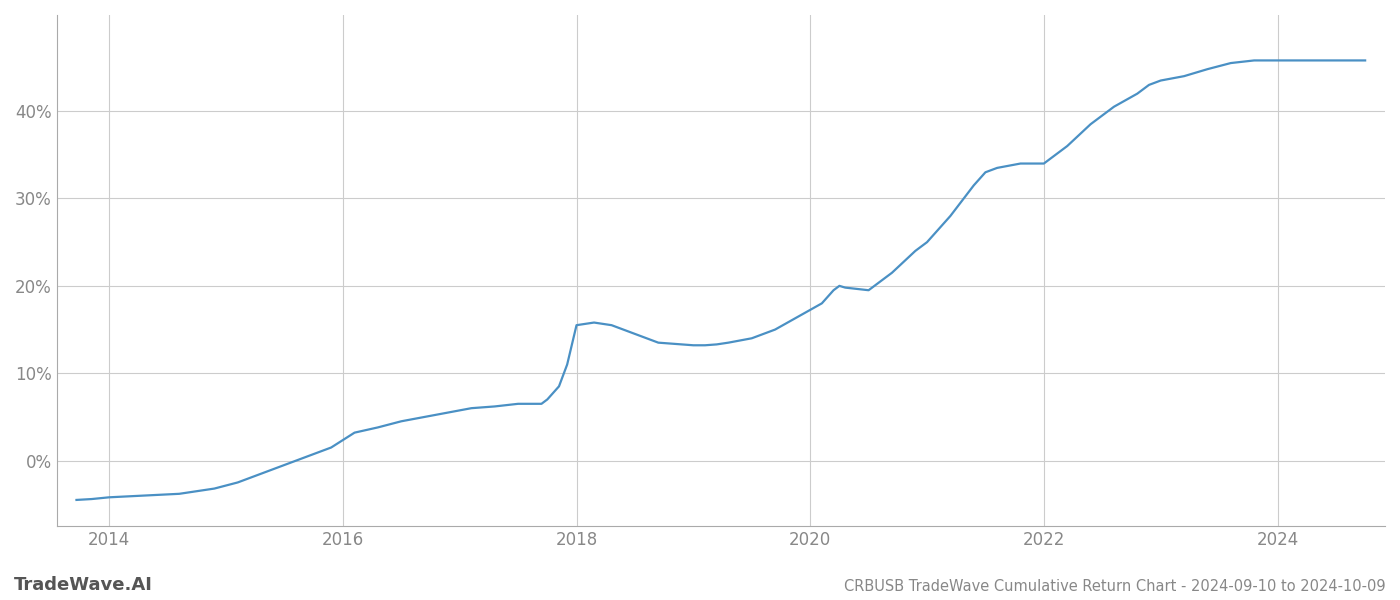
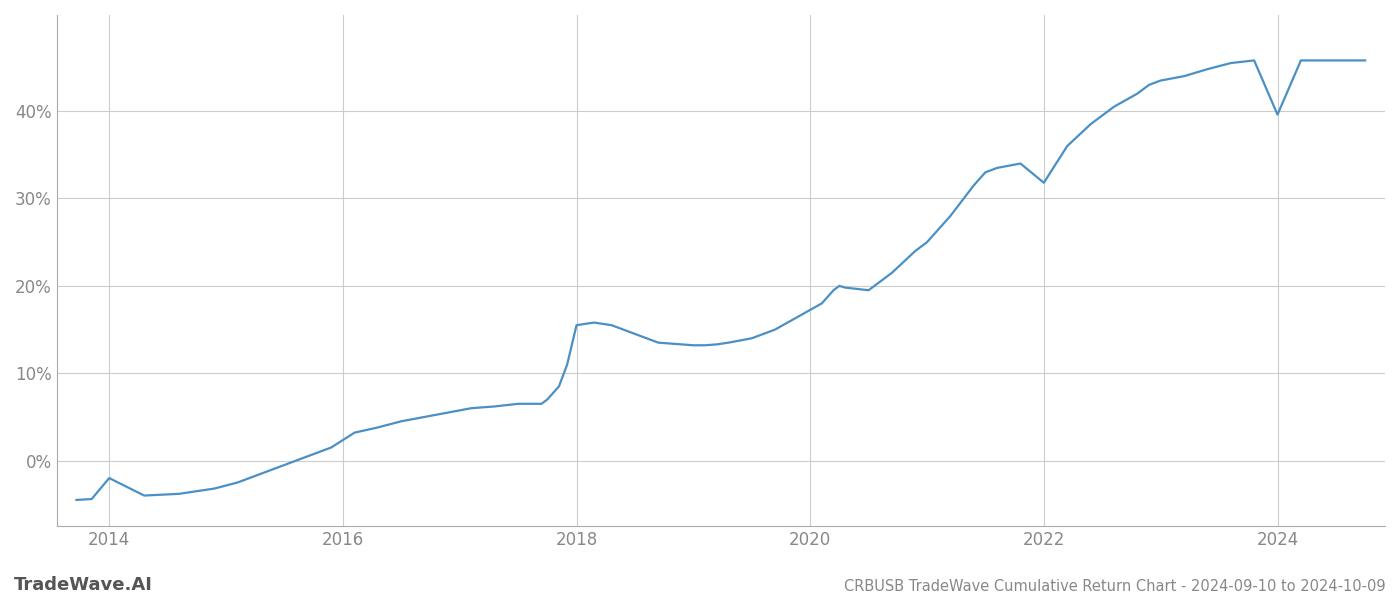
2014: -4.2% -> -2.0%
2022: 34.0% -> 31.8%
2024: 45.8% -> 39.6%
